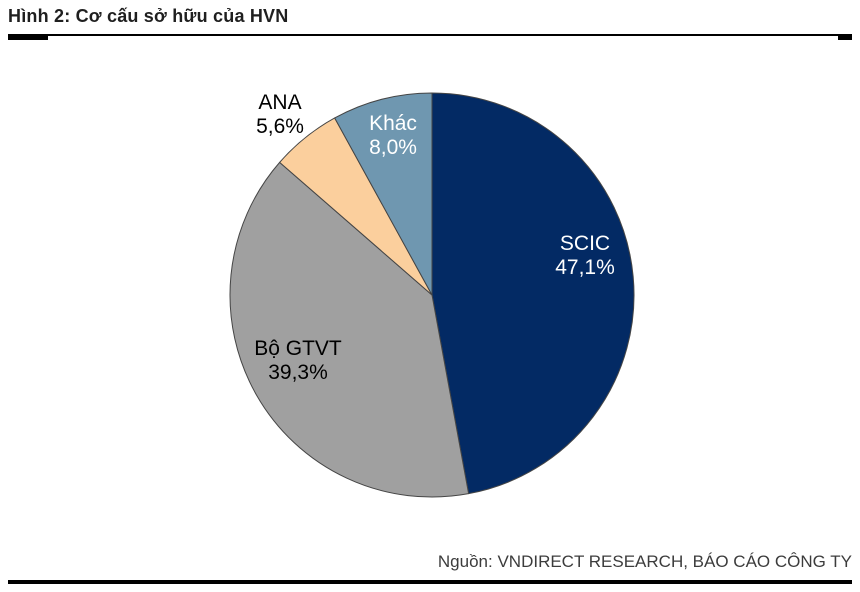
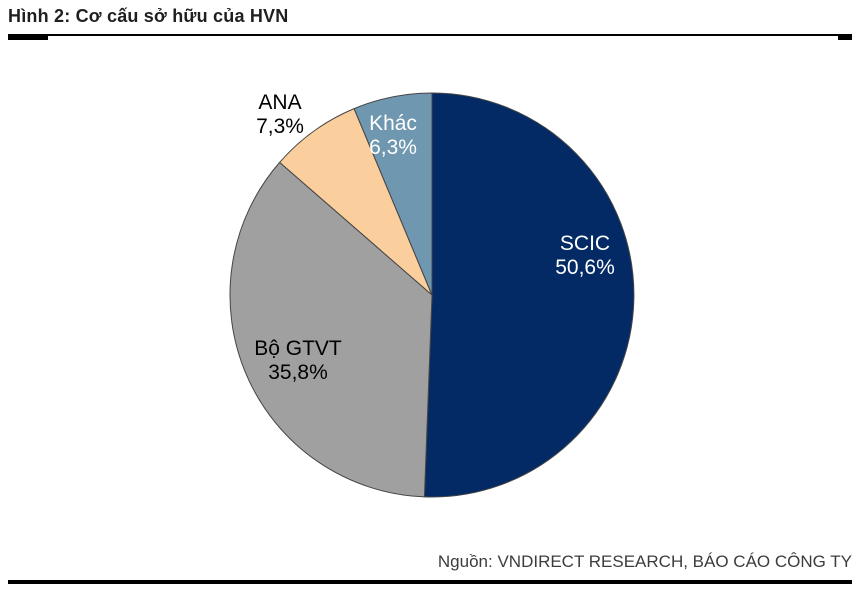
SCIC: 47,1% -> 50,6%
Bộ GTVT: 39,3% -> 35,8%
ANA: 5,6% -> 7,3%
Khác: 8,0% -> 6,3%
